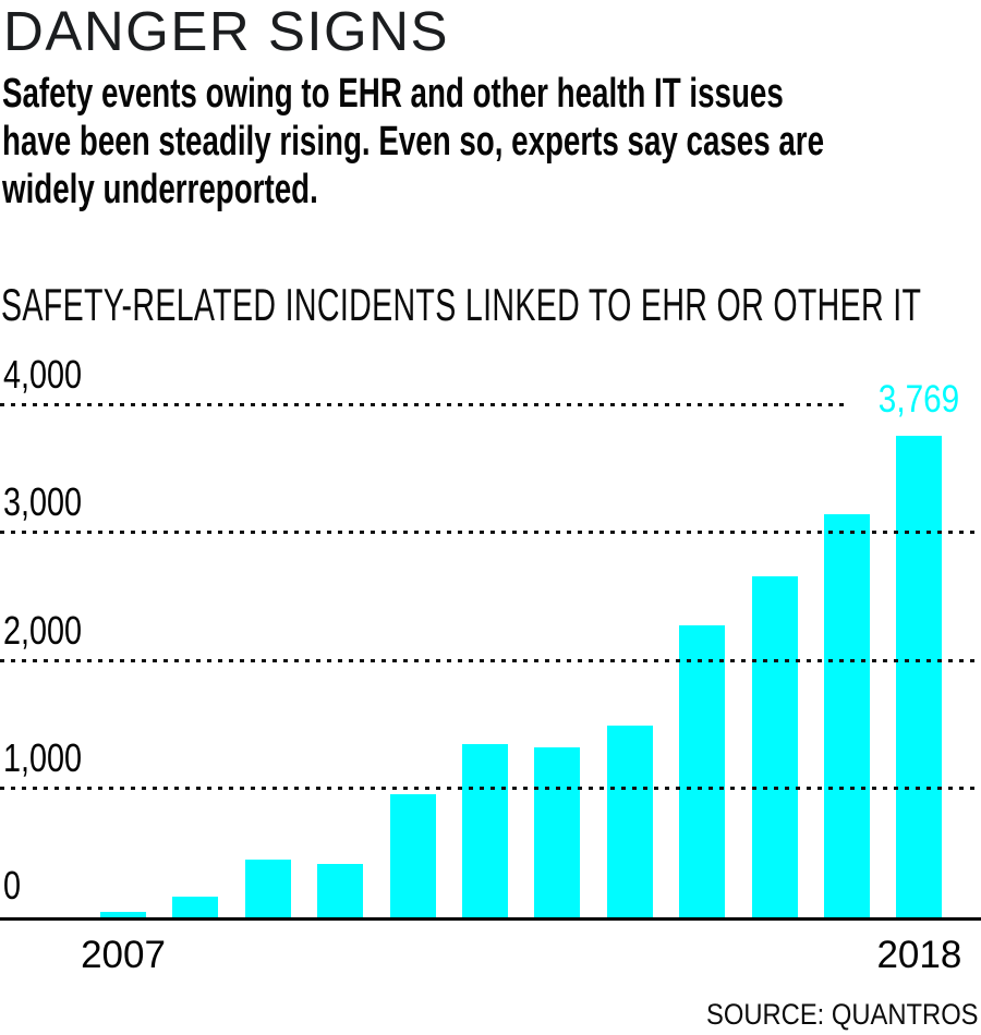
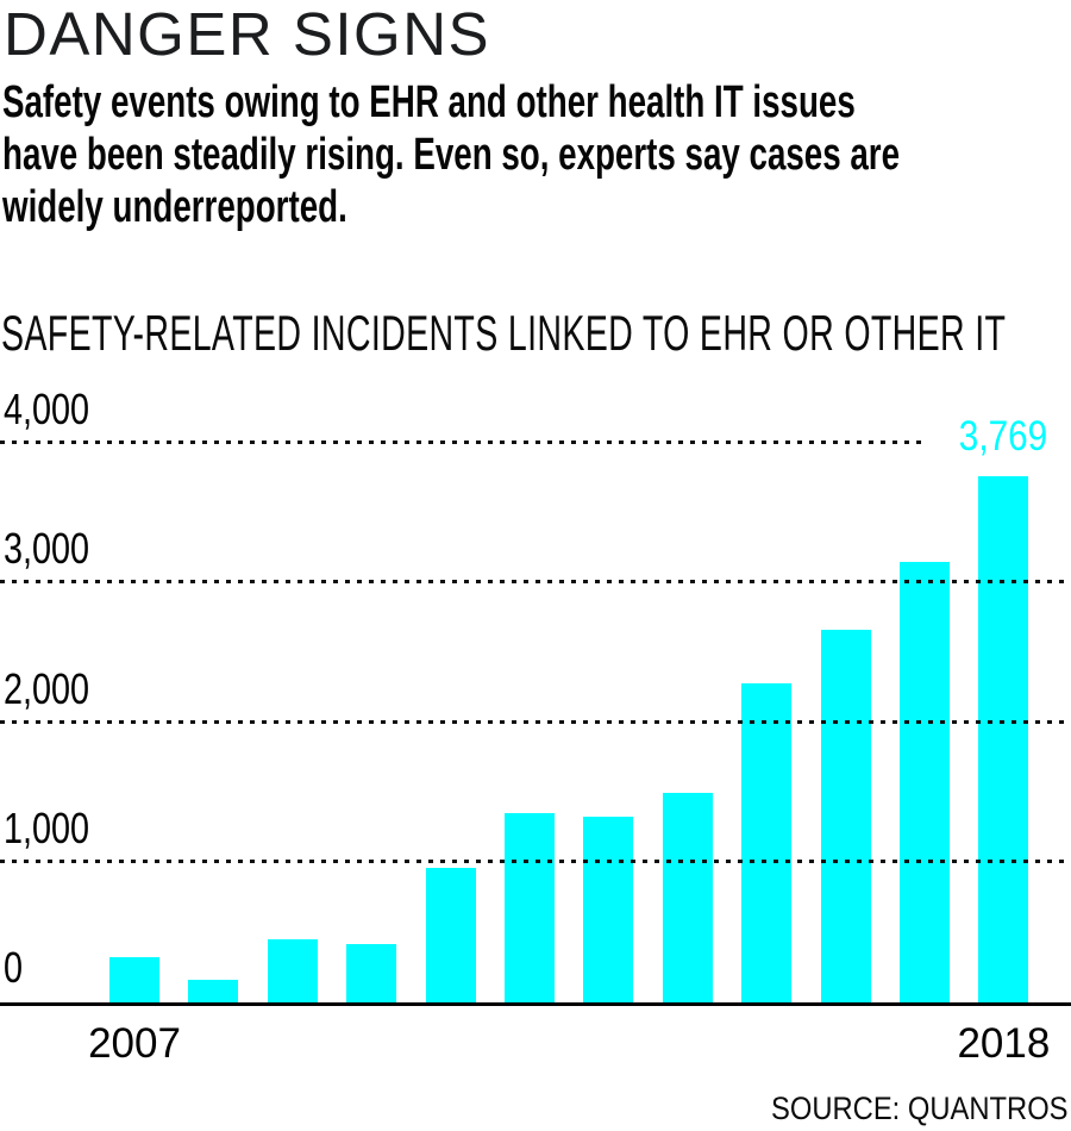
2007: 40 -> 320
